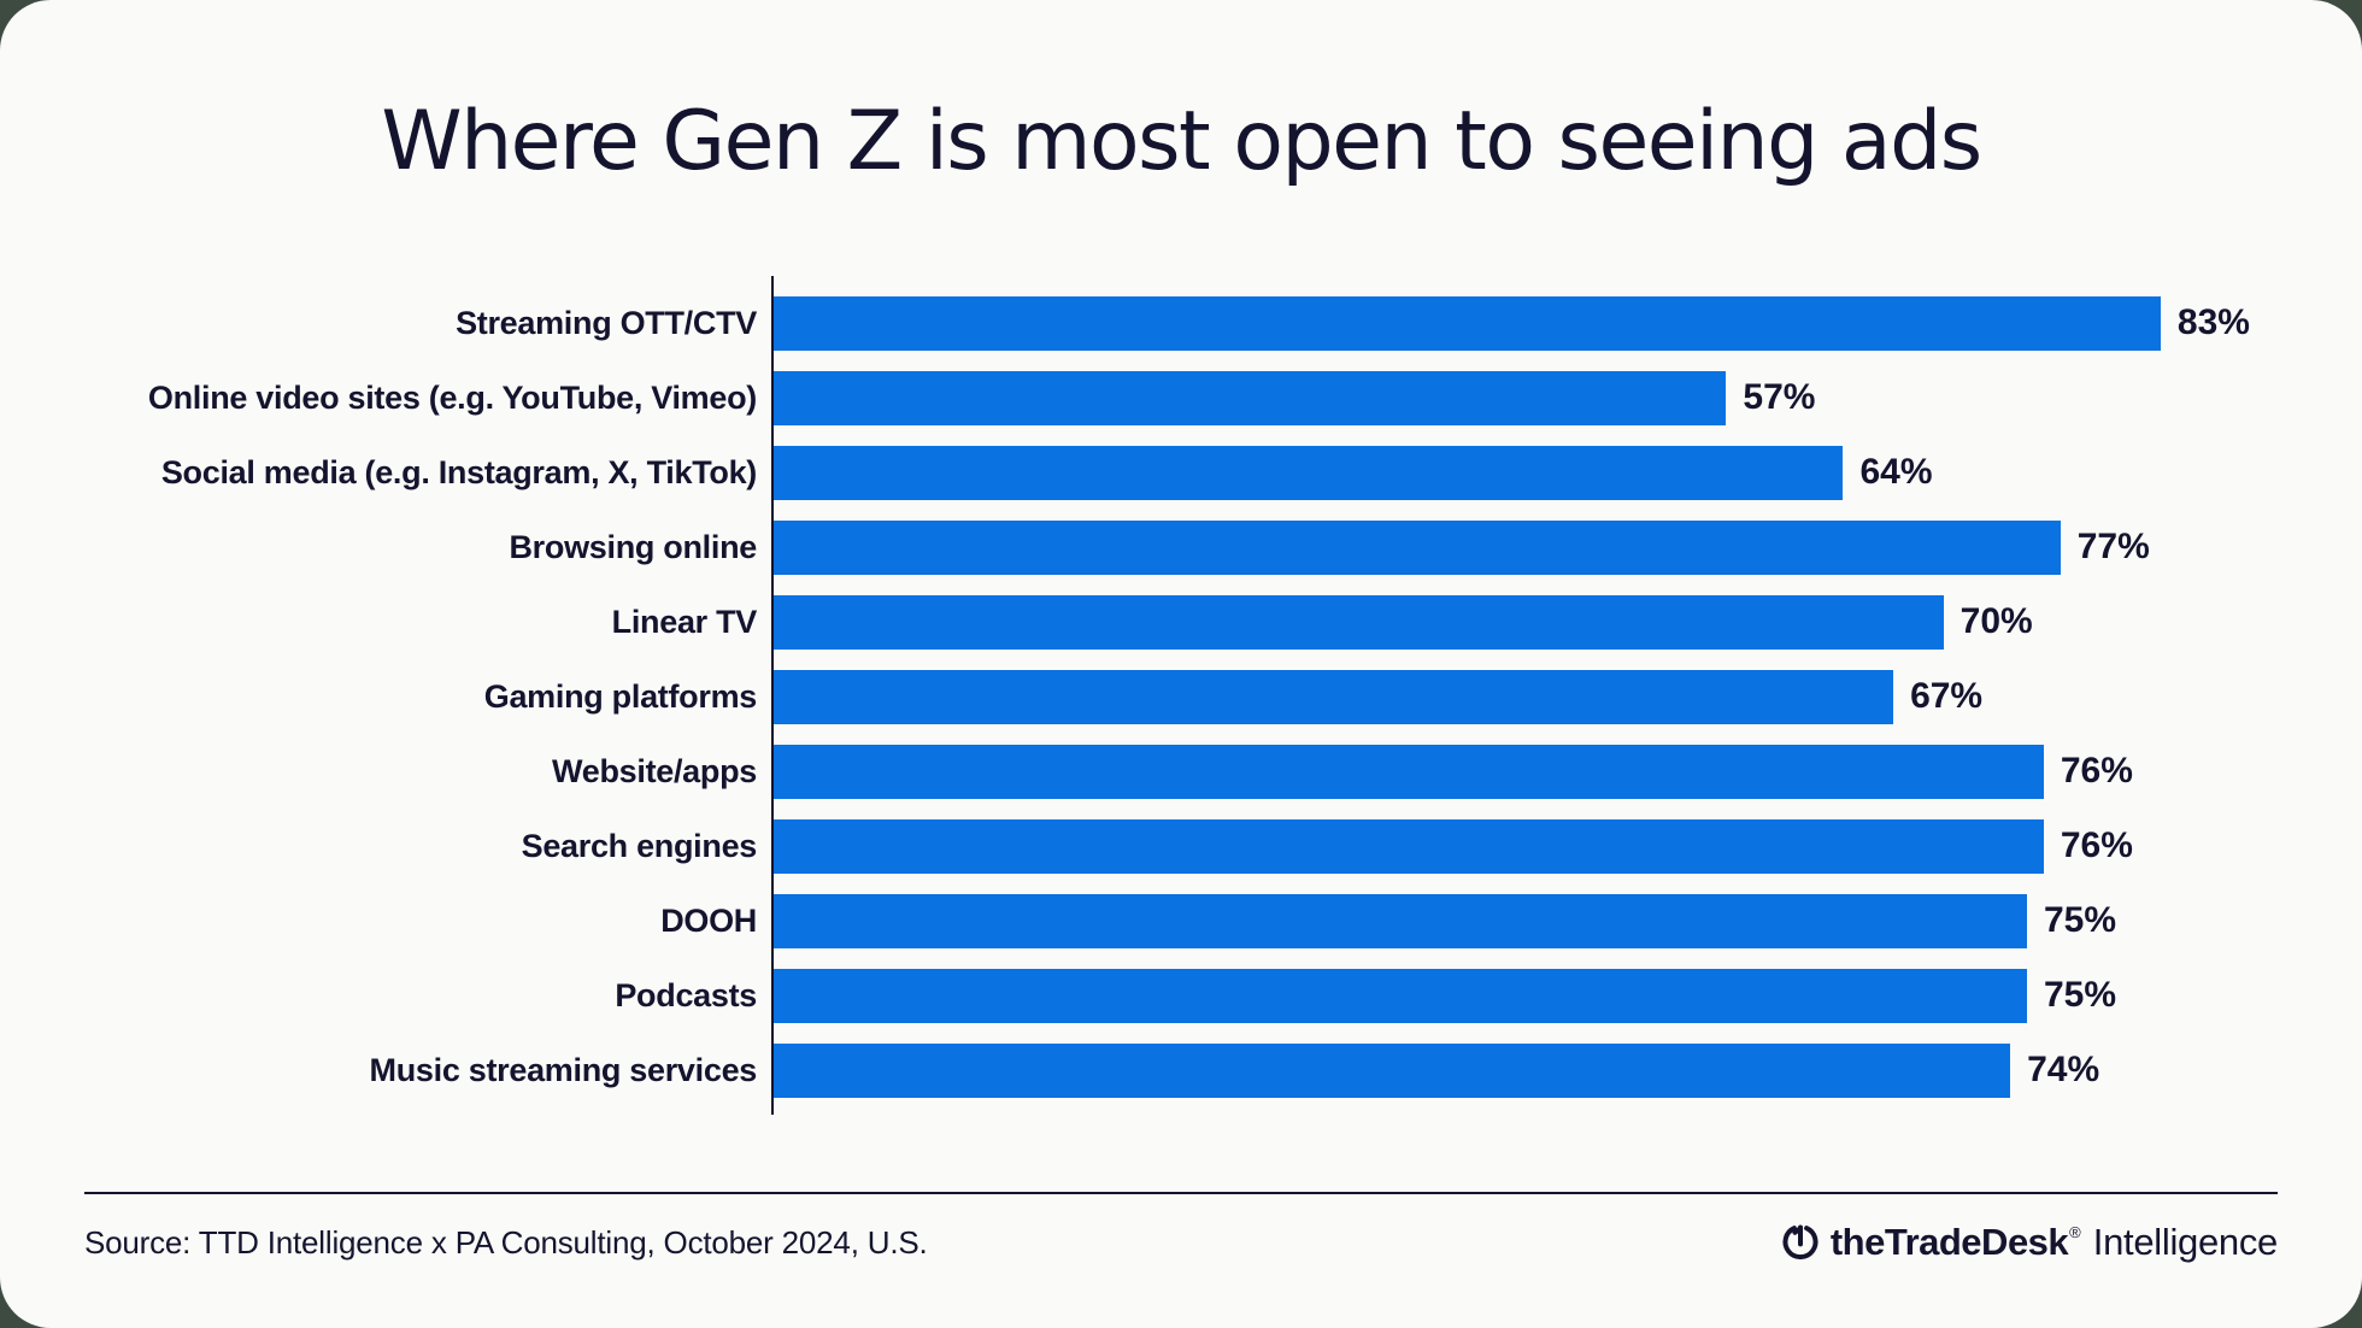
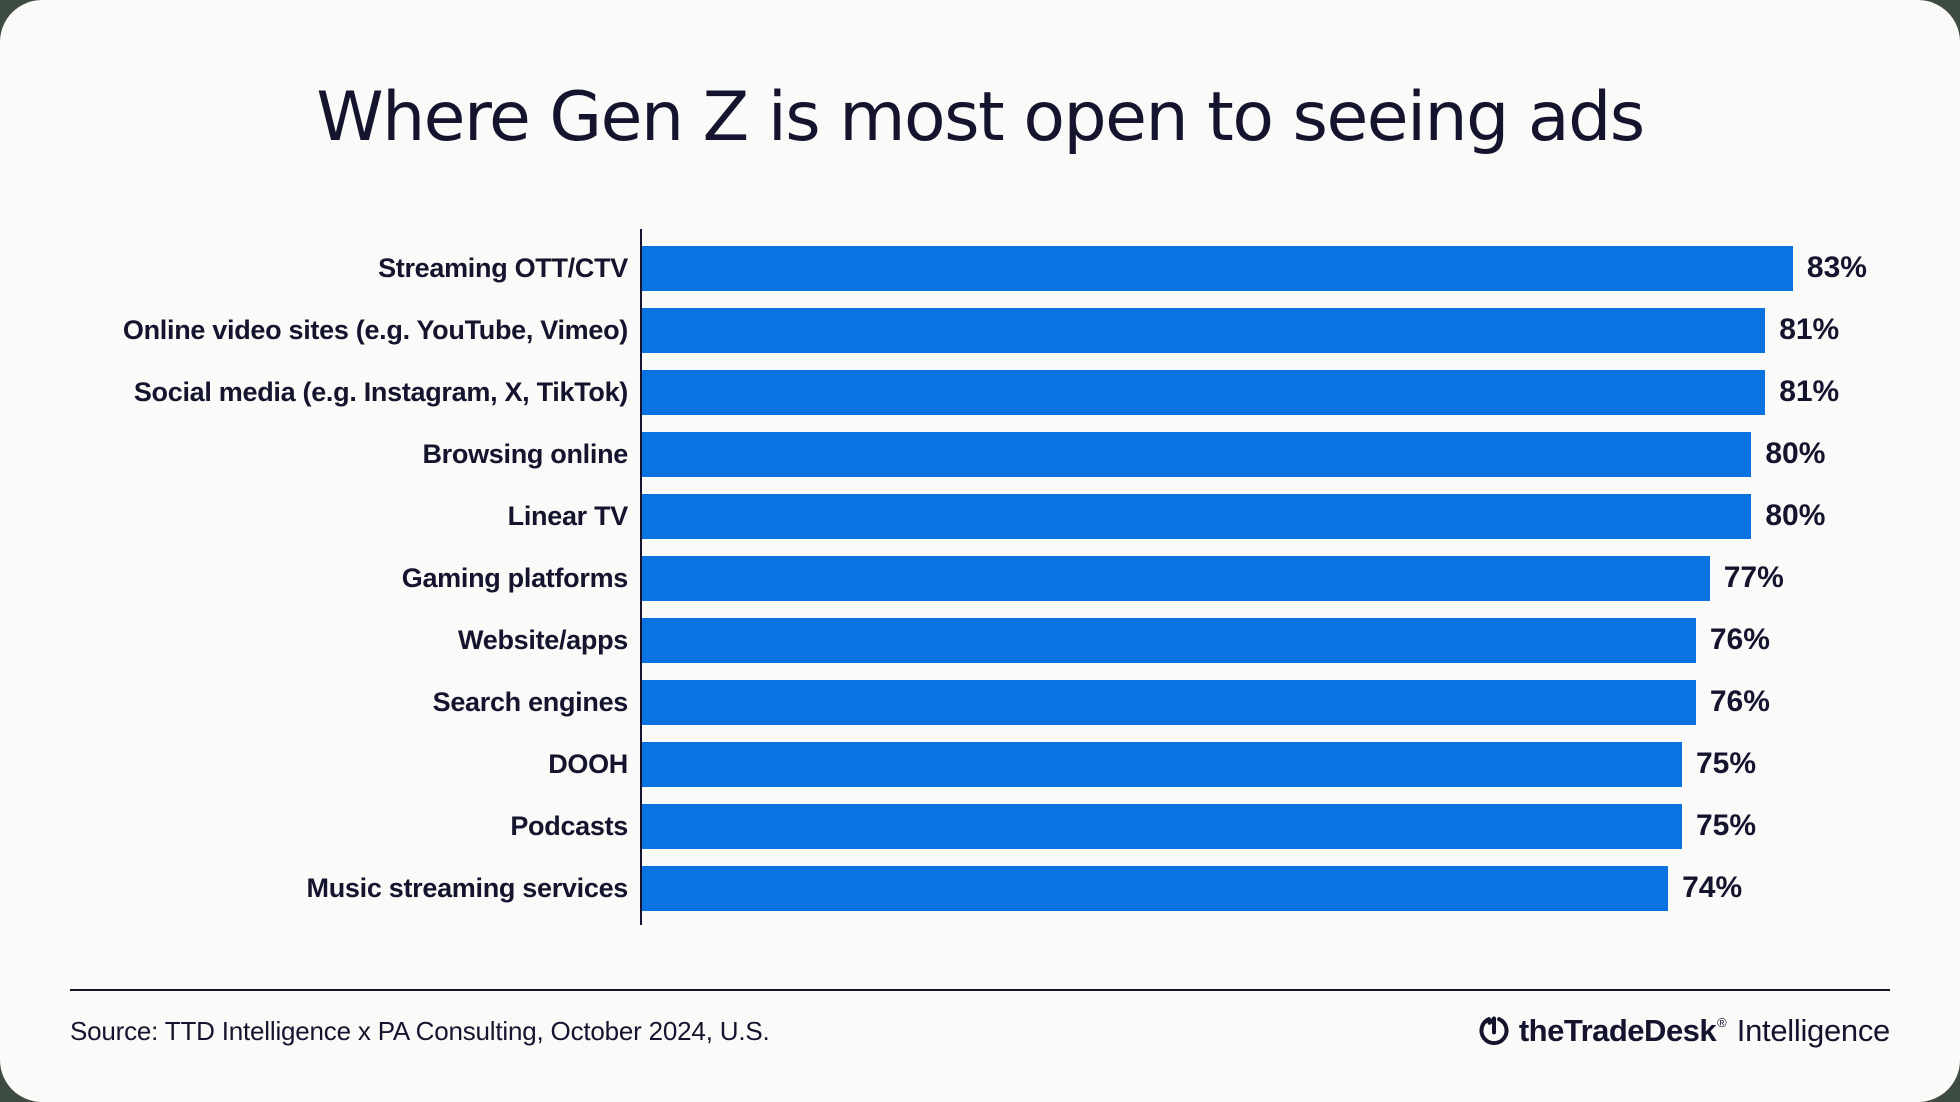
Online video sites (e.g. YouTube, Vimeo): 57% -> 81%
Social media (e.g. Instagram, X, TikTok): 64% -> 81%
Browsing online: 77% -> 80%
Linear TV: 70% -> 80%
Gaming platforms: 67% -> 77%
